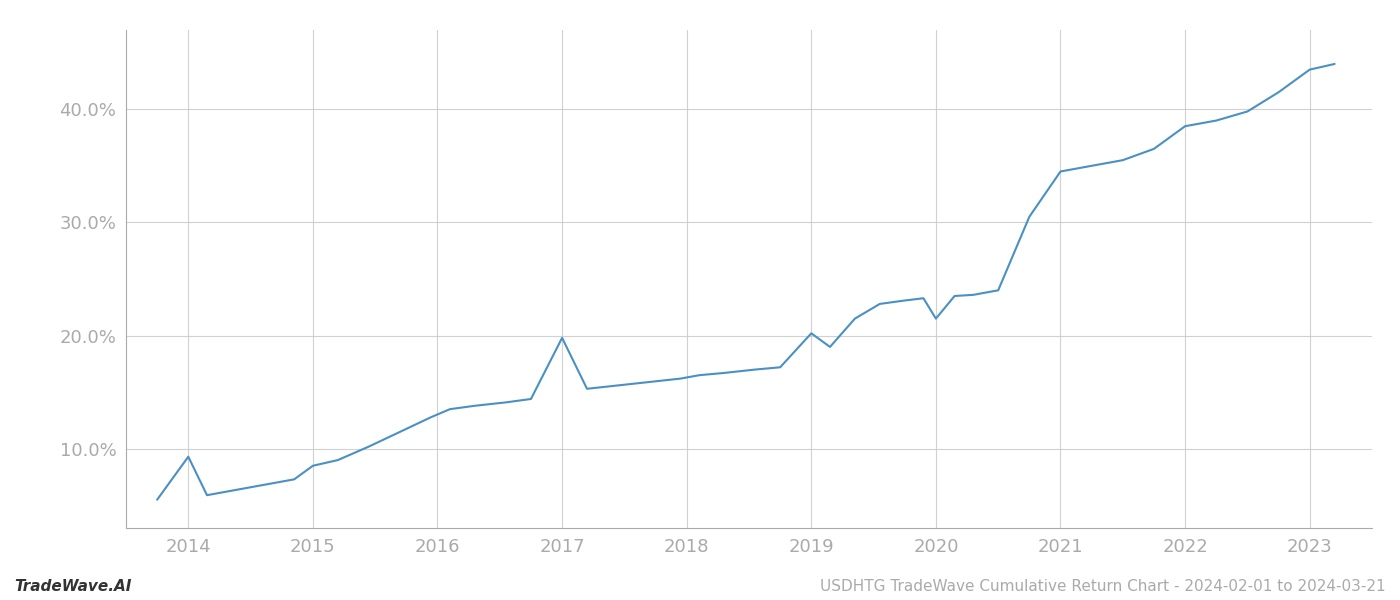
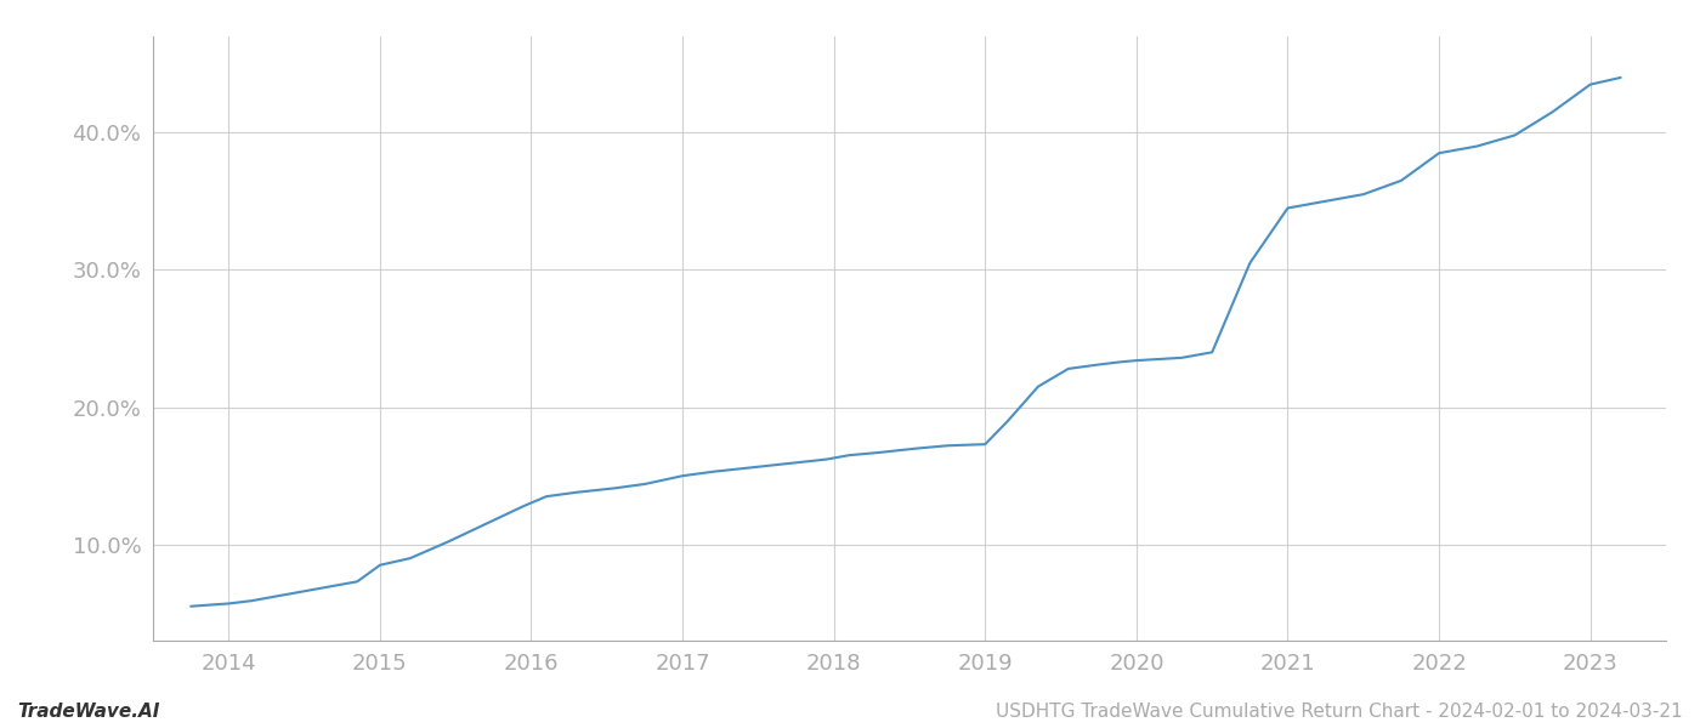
2014: 9.3% -> 5.7%
2017: 19.8% -> 15.0%
2019: 20.2% -> 17.3%
2020: 21.5% -> 23.4%
